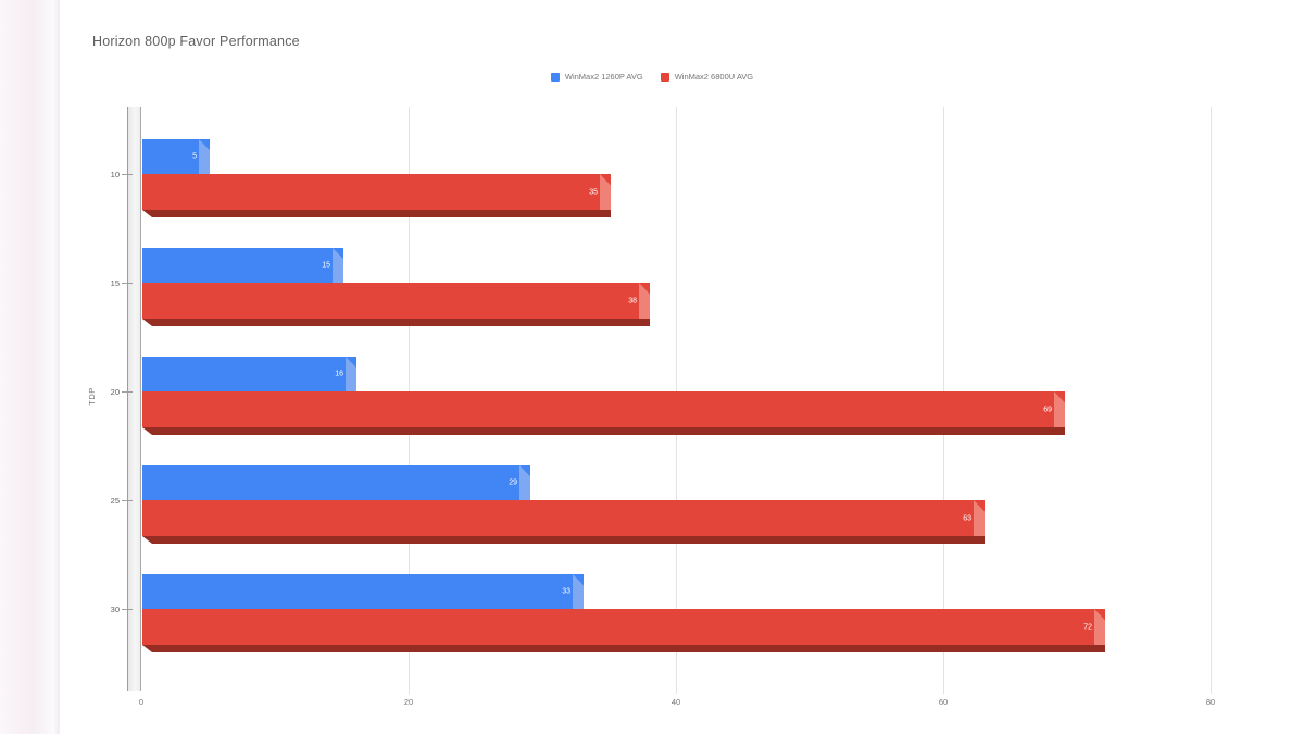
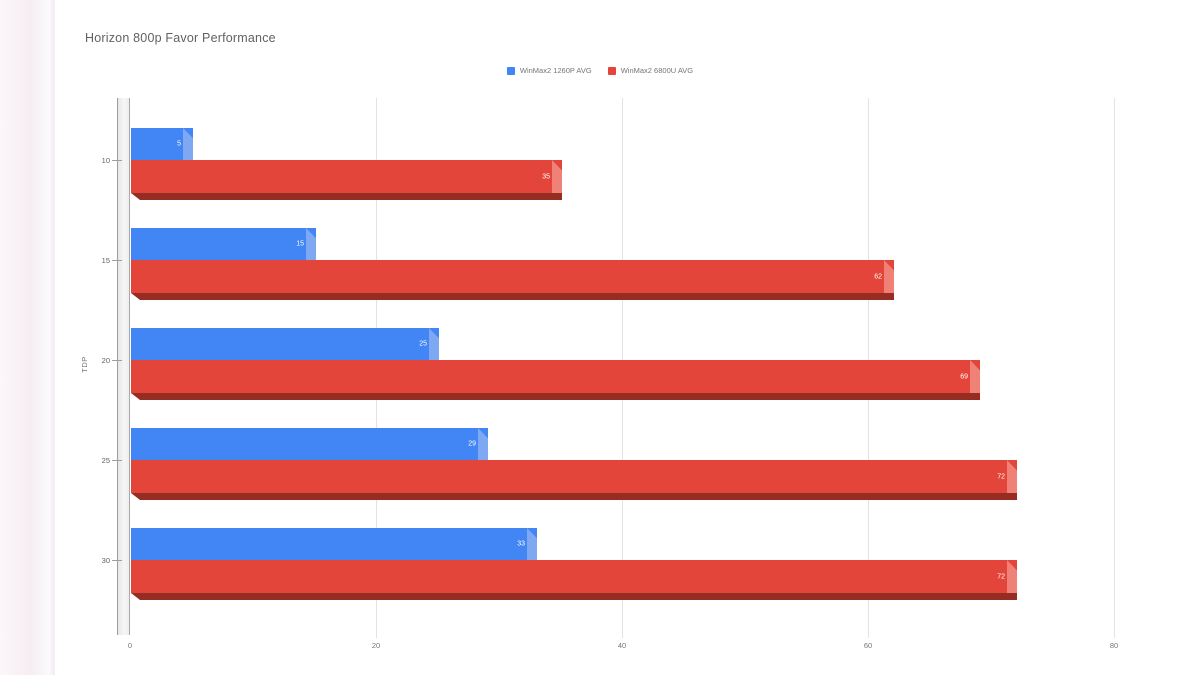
WinMax2 6800U AVG/15: 38 -> 62
WinMax2 1260P AVG/20: 16 -> 25
WinMax2 6800U AVG/25: 63 -> 72
